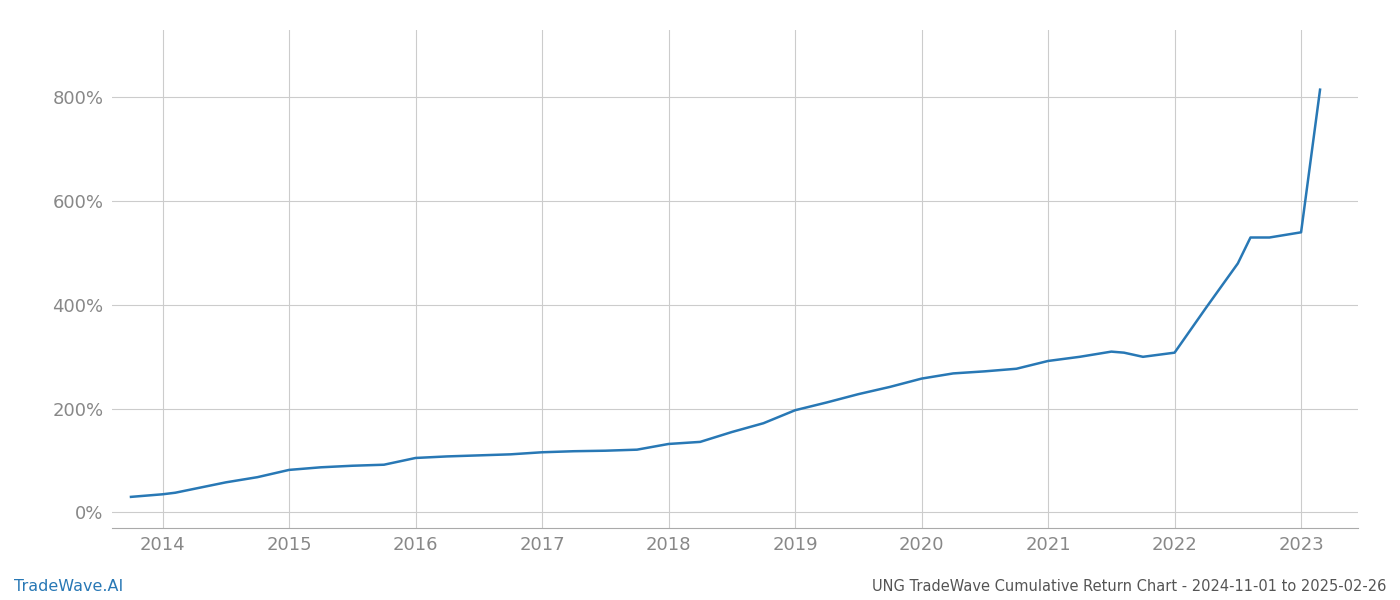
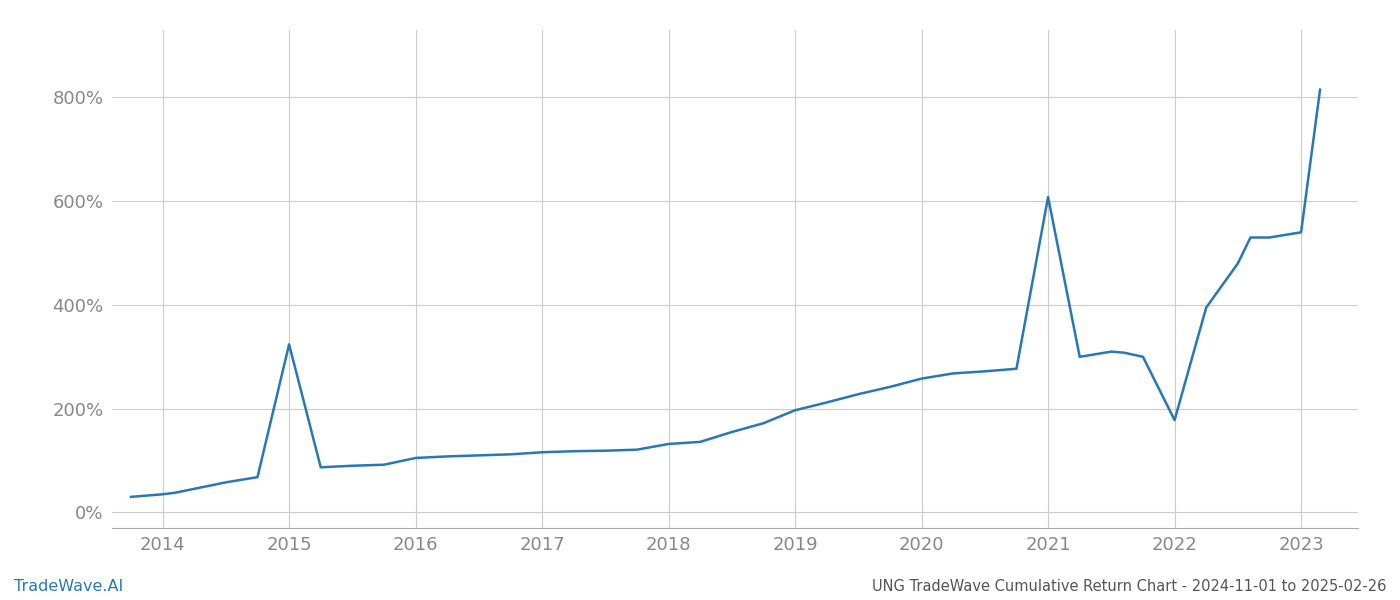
2015: 82% -> 324%
2021: 292% -> 608%
2022: 308% -> 178%
